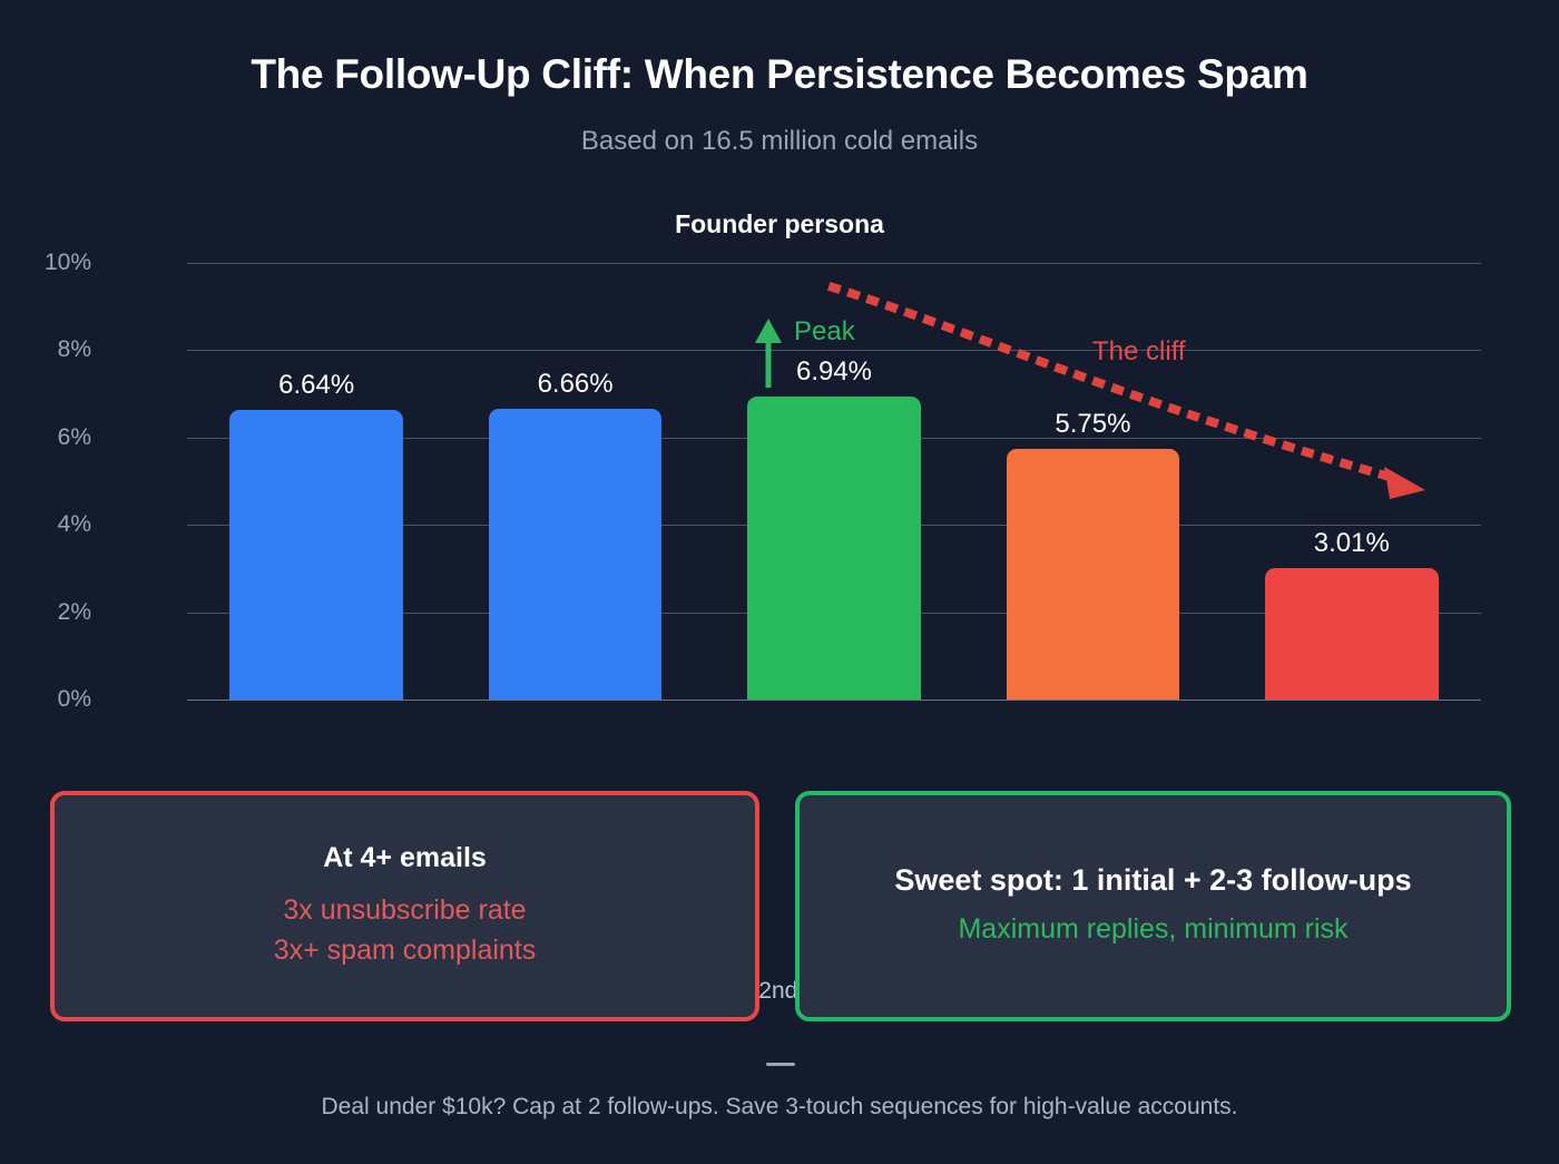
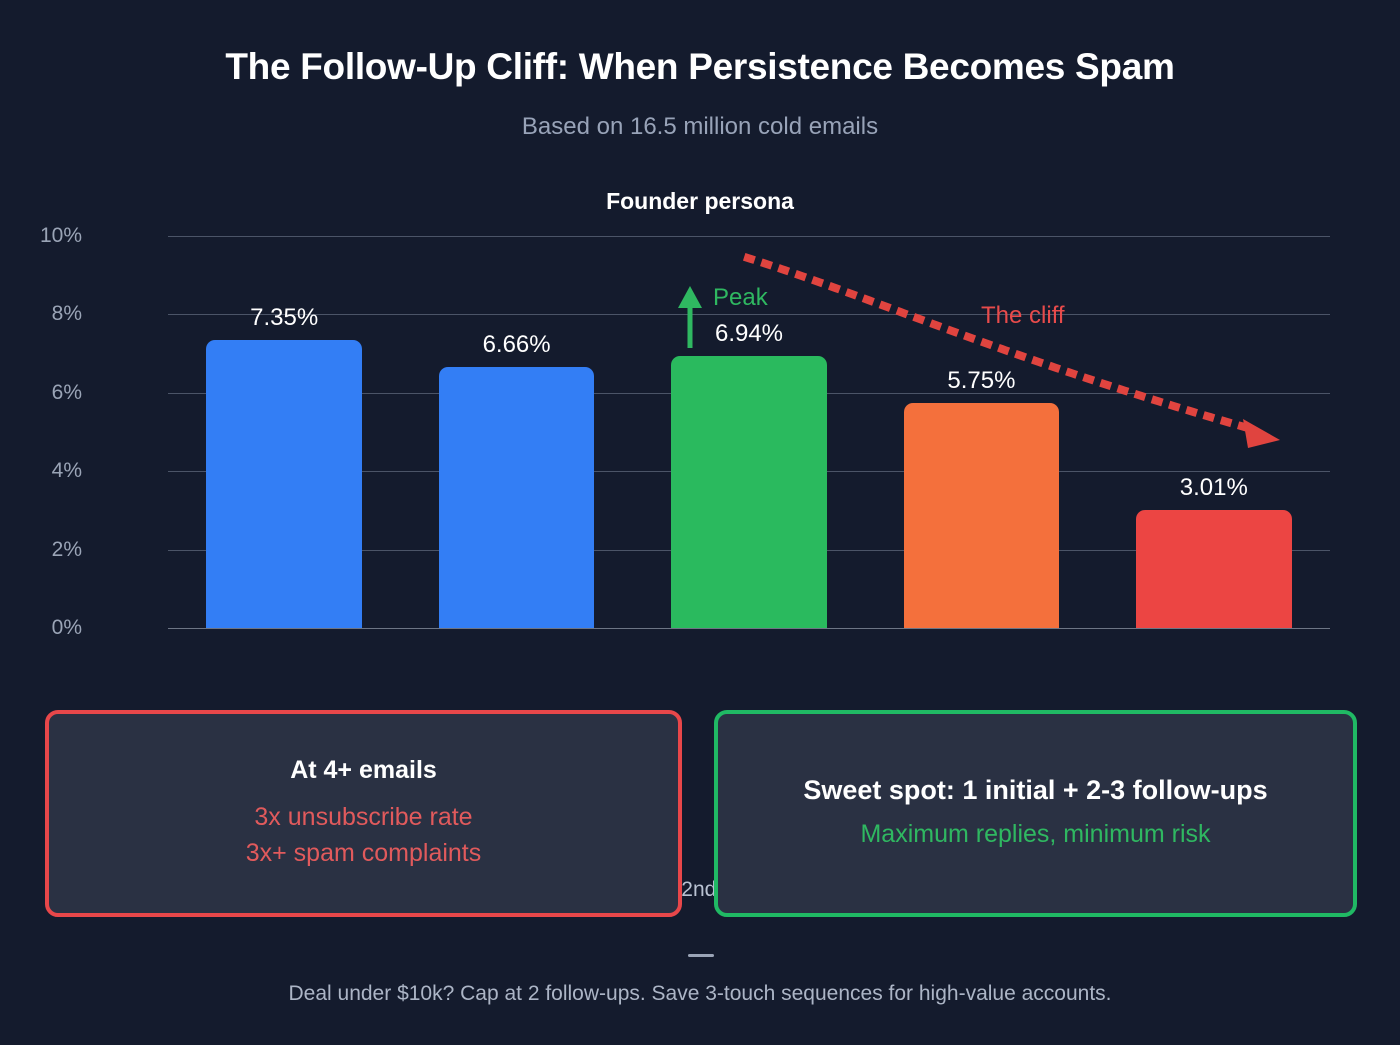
Initial: 6.64% -> 7.35%
